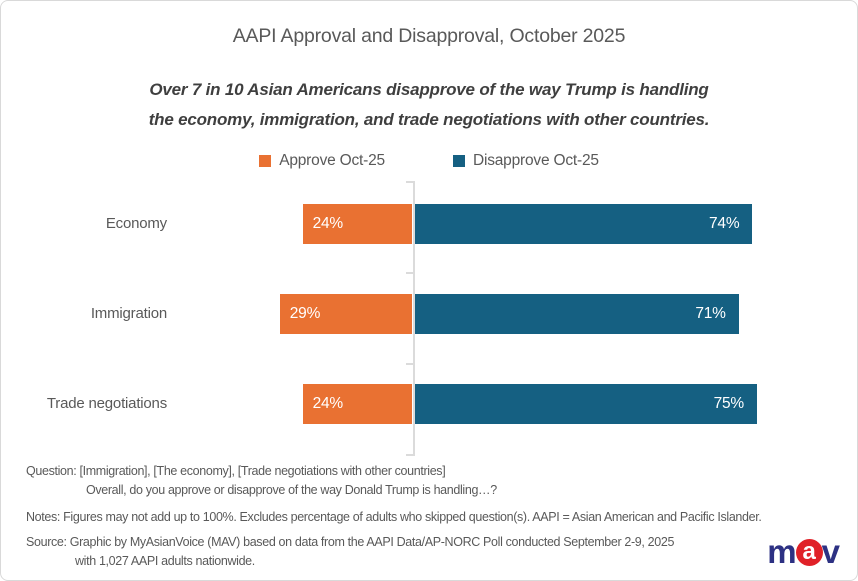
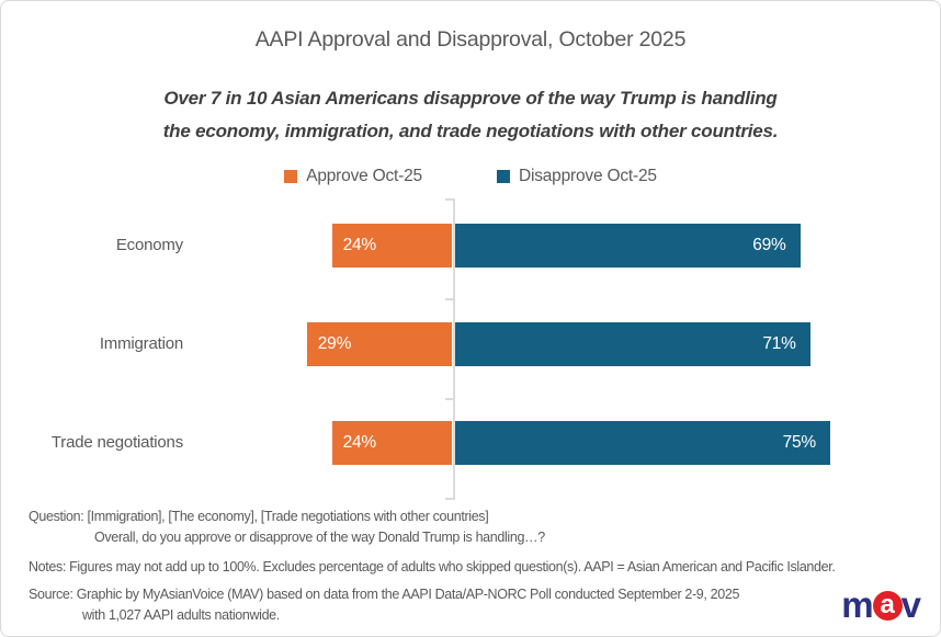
Disapprove Oct-25/Economy: 74% -> 69%
